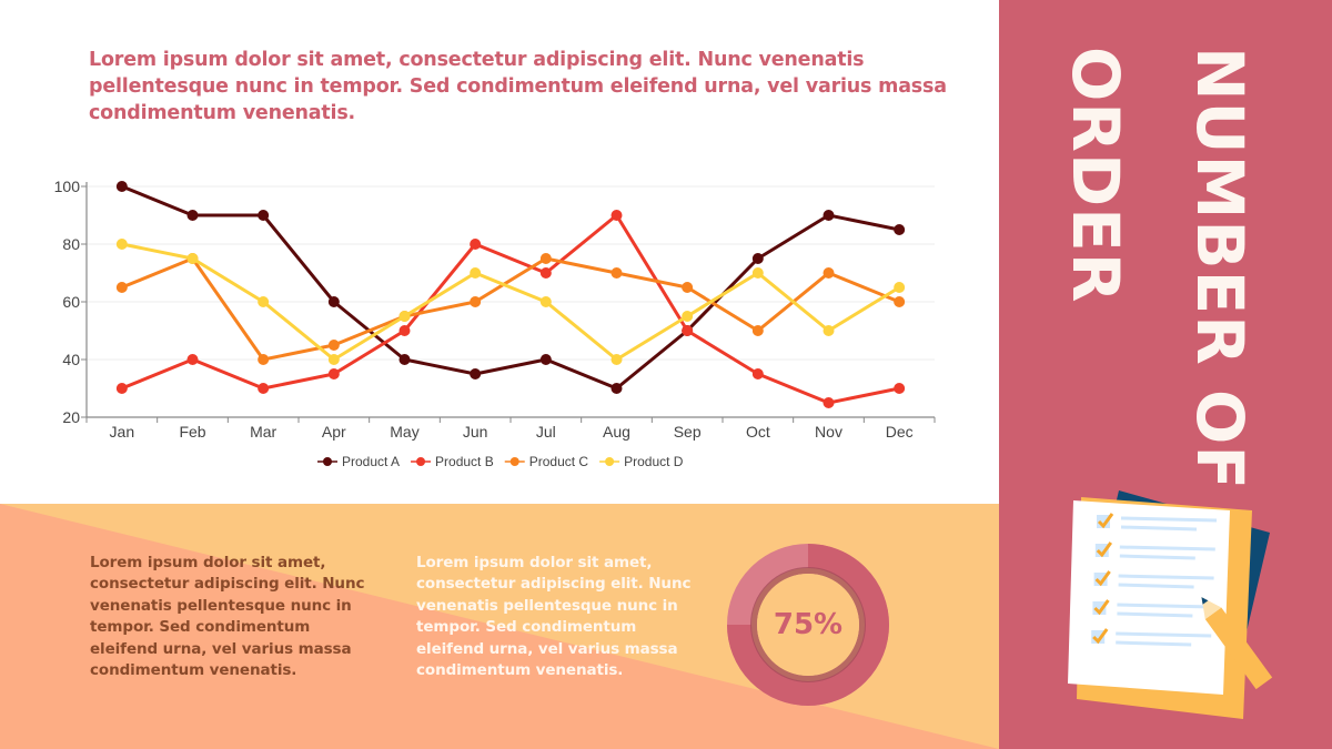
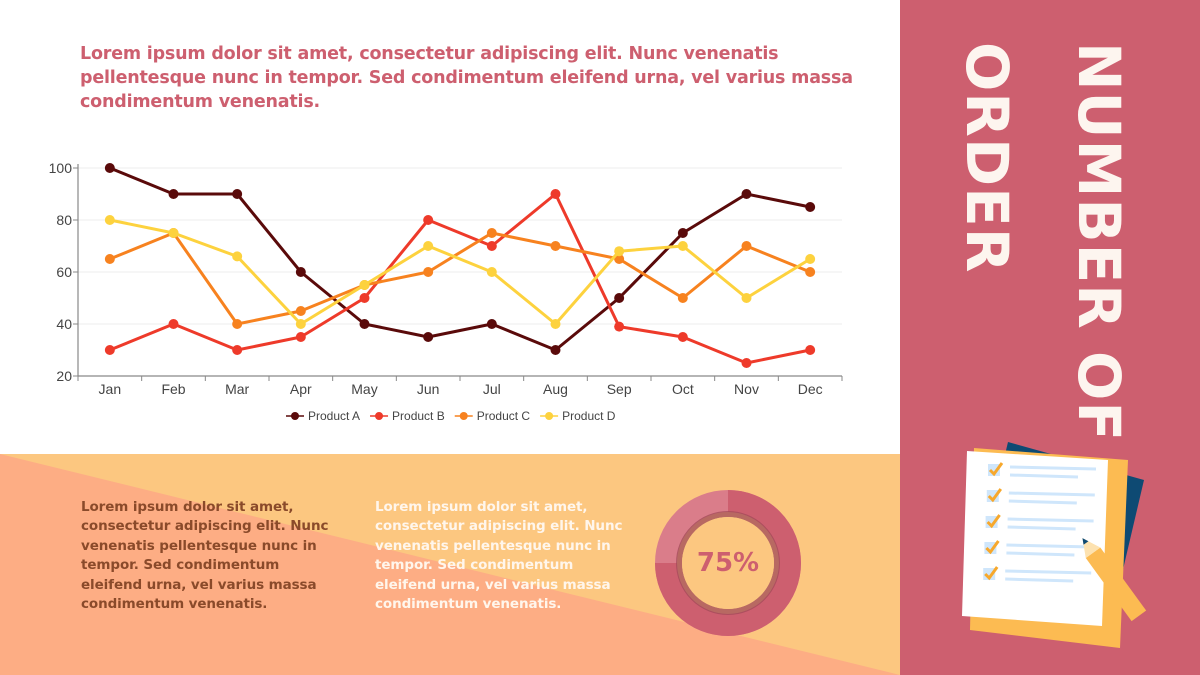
Product D/Mar: 60 -> 66
Product B/Sep: 50 -> 39
Product D/Sep: 55 -> 68
